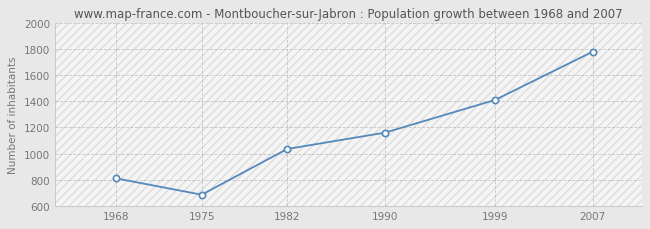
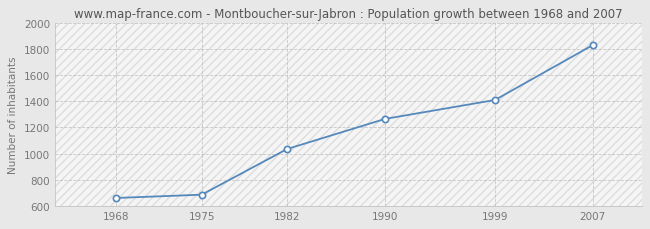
1968: 810 -> 660
1990: 1160 -> 1260
2007: 1780 -> 1830
